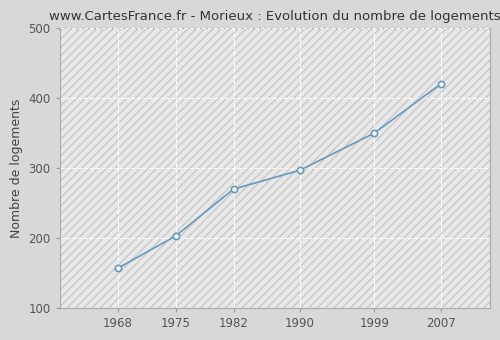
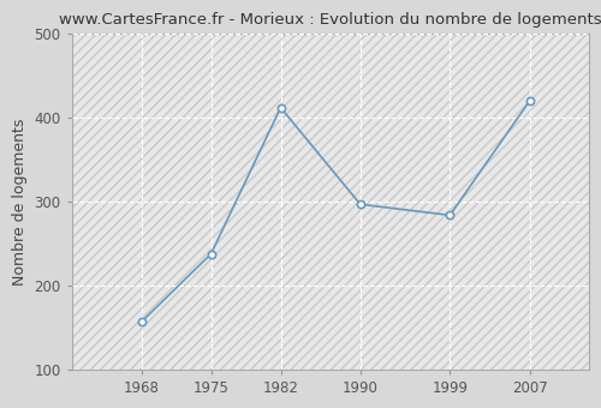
1975: 203 -> 238
1982: 270 -> 412
1999: 350 -> 284
